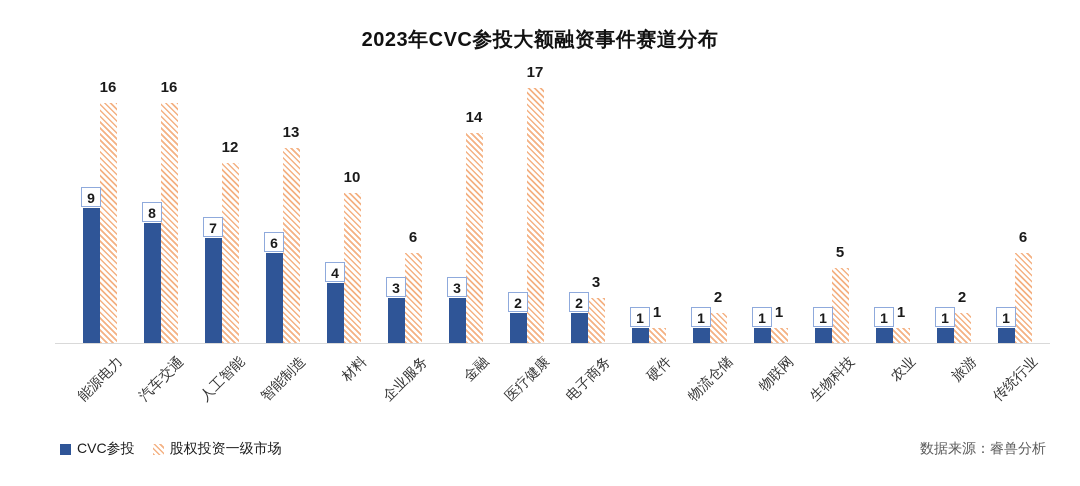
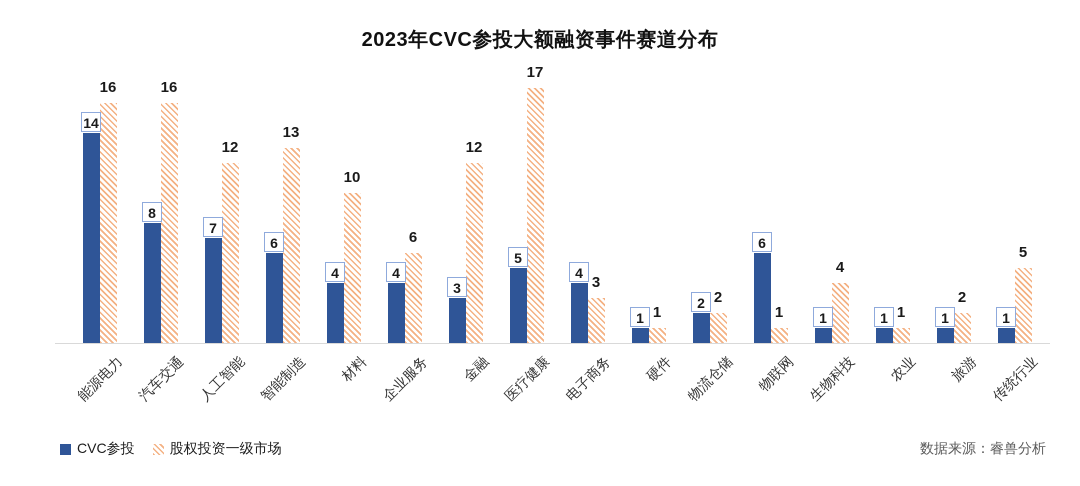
CVC参投/能源电力: 9 -> 14
CVC参投/企业服务: 3 -> 4
股权投资一级市场/金融: 14 -> 12
CVC参投/医疗健康: 2 -> 5
CVC参投/电子商务: 2 -> 4
CVC参投/物流仓储: 1 -> 2
CVC参投/物联网: 1 -> 6
股权投资一级市场/生物科技: 5 -> 4
股权投资一级市场/传统行业: 6 -> 5
